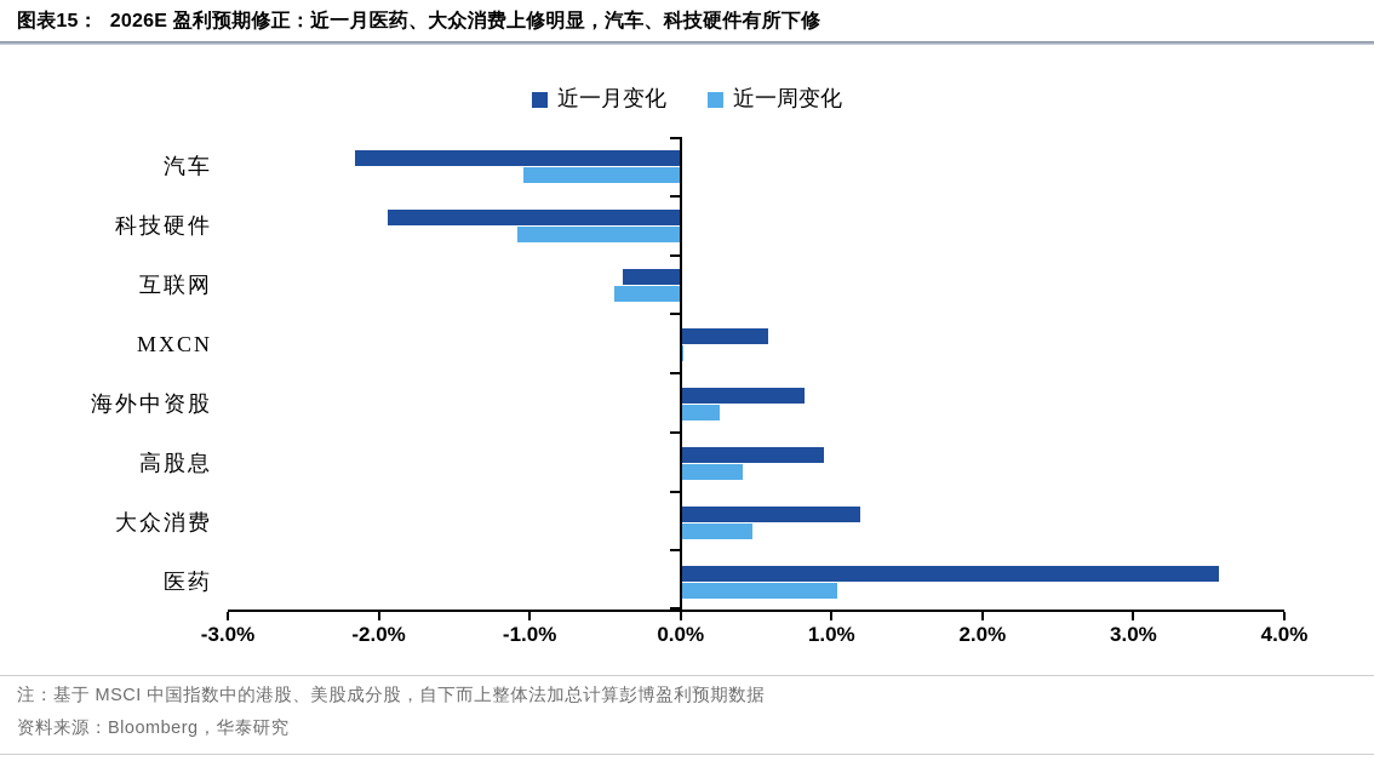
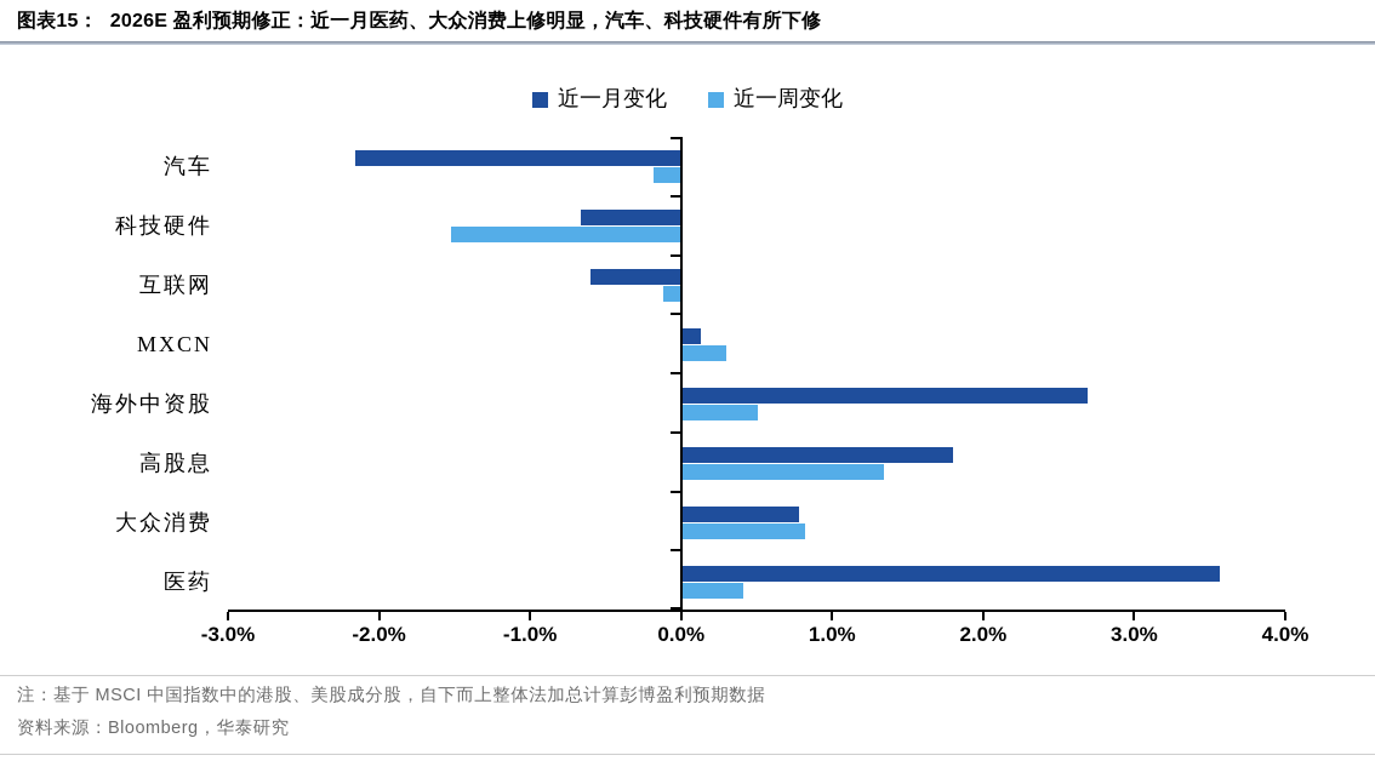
近一周变化/汽车: -1.04% -> -0.18%
近一月变化/科技硬件: -1.94% -> -0.66%
近一周变化/科技硬件: -1.08% -> -1.52%
近一月变化/互联网: -0.38% -> -0.60%
近一周变化/互联网: -0.44% -> -0.12%
近一月变化/MXCN: 0.58% -> 0.13%
近一周变化/MXCN: 0.02% -> 0.30%
近一月变化/海外中资股: 0.82% -> 2.69%
近一周变化/海外中资股: 0.26% -> 0.51%
近一月变化/高股息: 0.95% -> 1.80%
近一周变化/高股息: 0.41% -> 1.34%
近一月变化/大众消费: 1.19% -> 0.78%
近一周变化/大众消费: 0.48% -> 0.82%
近一周变化/医药: 1.04% -> 0.41%
